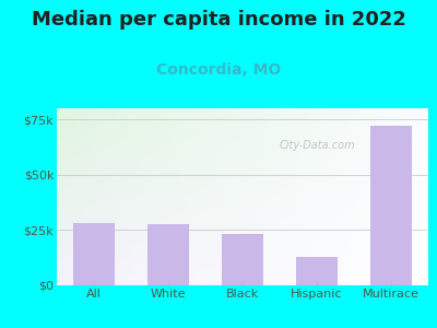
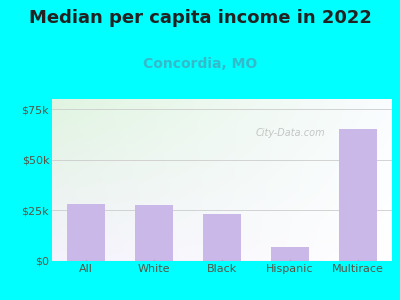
Hispanic: $13.0k -> $7.0k
Multirace: $72.0k -> $65.0k
